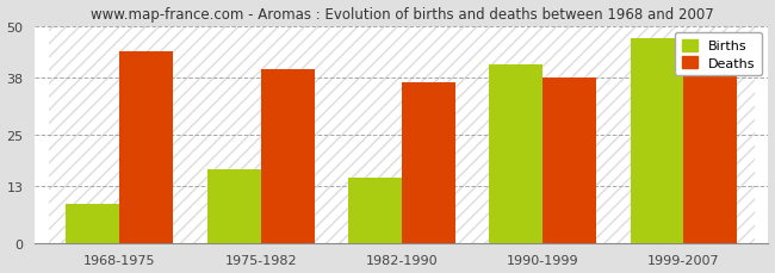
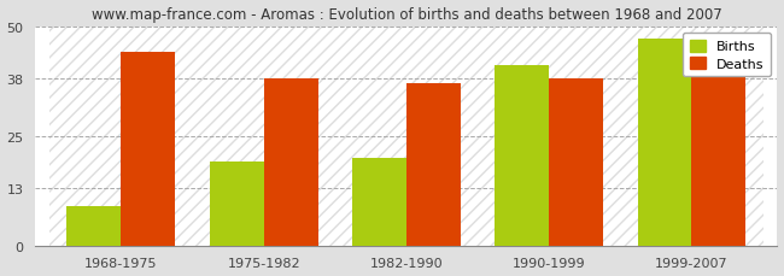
Births/1975-1982: 17 -> 19
Deaths/1975-1982: 40 -> 38
Births/1982-1990: 15 -> 20
